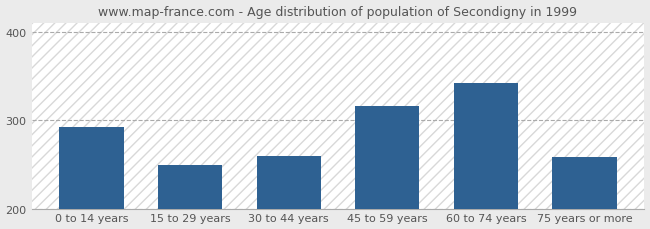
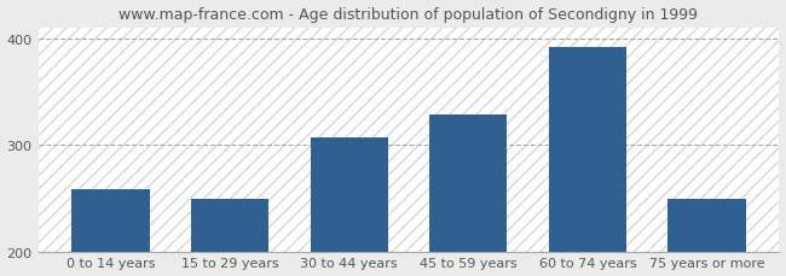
0 to 14 years: 292 -> 258
30 to 44 years: 260 -> 307
45 to 59 years: 316 -> 328
60 to 74 years: 342 -> 392
75 years or more: 258 -> 249
